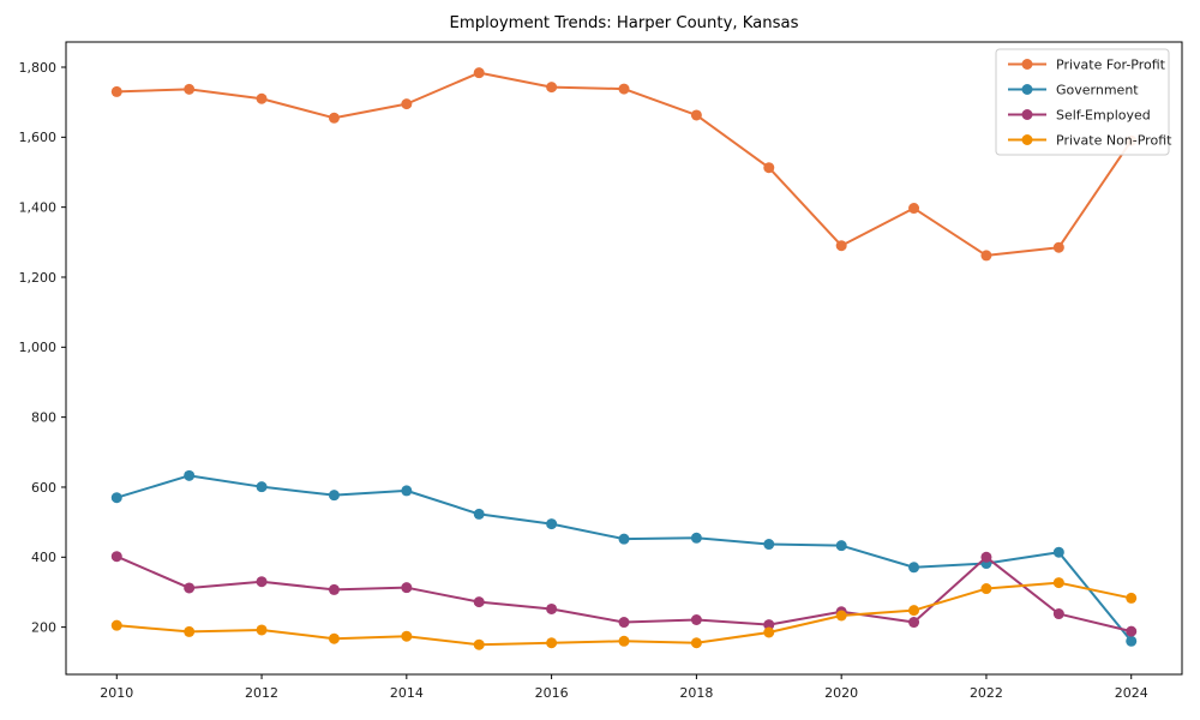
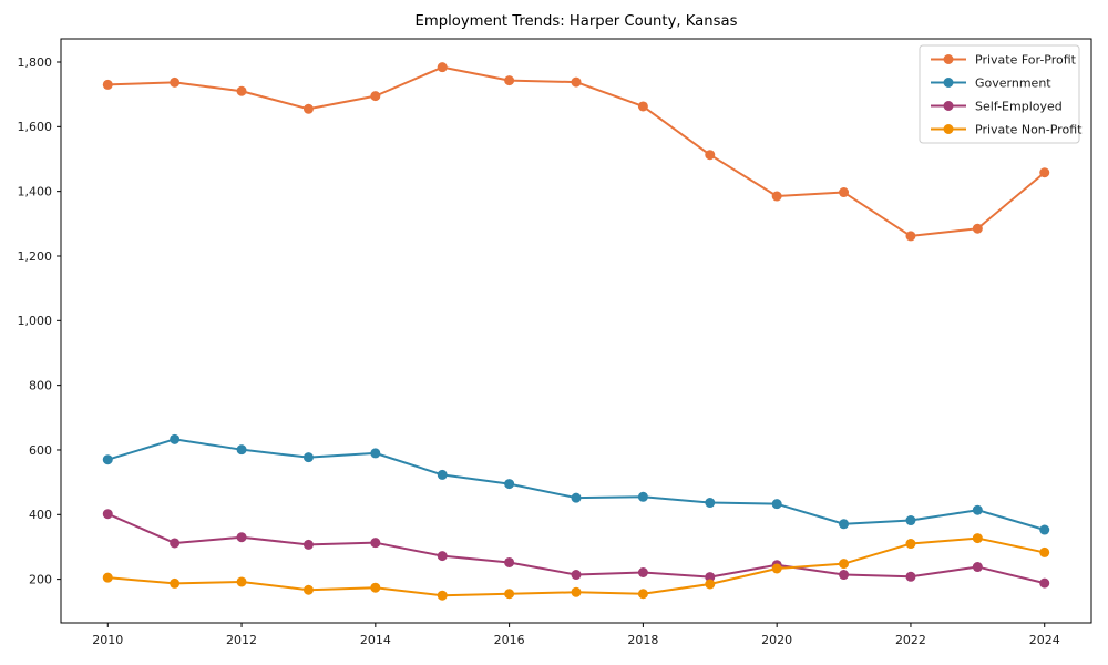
Private For-Profit/2020: 1290 -> 1380
Self-Employed/2022: 400 -> 210
Private For-Profit/2024: 1590 -> 1460
Government/2024: 160 -> 350
